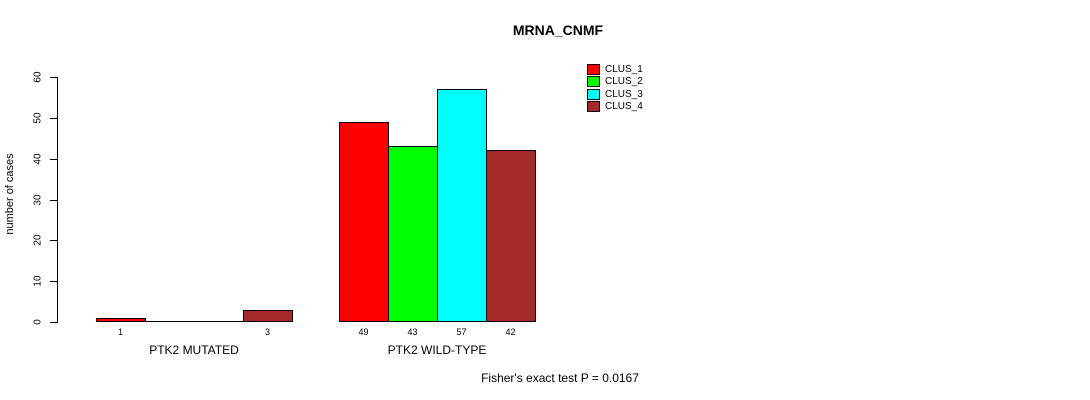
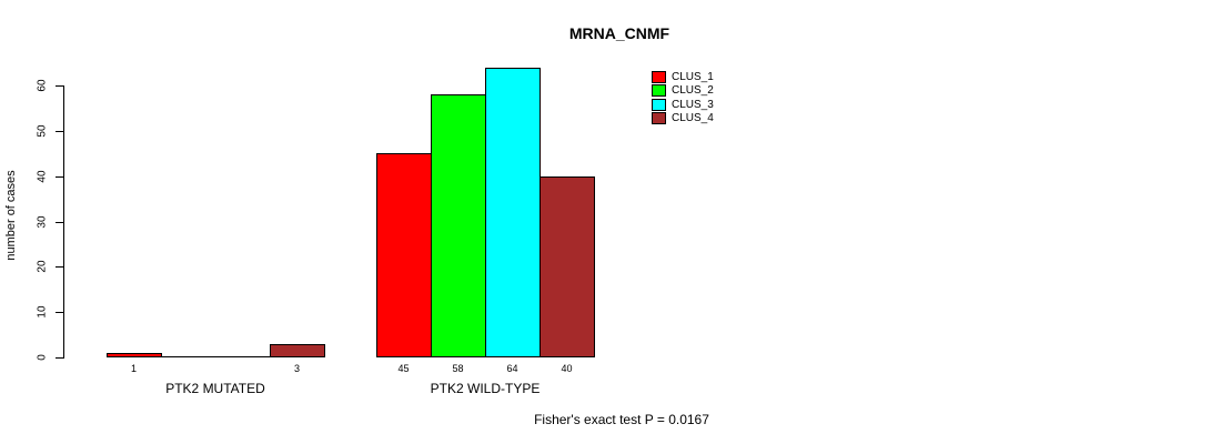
CLUS_1/PTK2 WILD-TYPE: 49 -> 45
CLUS_2/PTK2 WILD-TYPE: 43 -> 58
CLUS_3/PTK2 WILD-TYPE: 57 -> 64
CLUS_4/PTK2 WILD-TYPE: 42 -> 40
